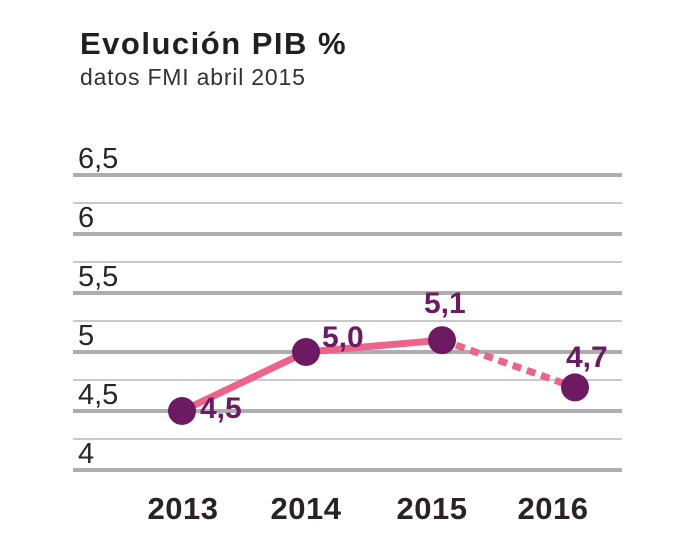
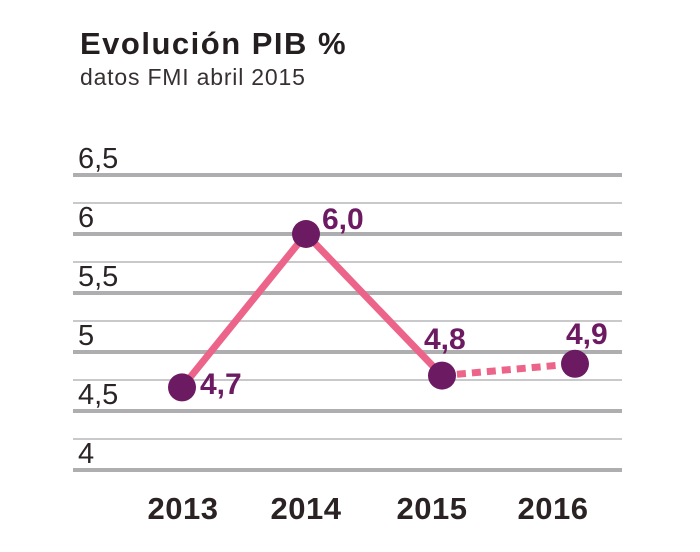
2013: 4,5 -> 4,7
2014: 5,0 -> 6,0
2015: 5,1 -> 4,8
2016: 4,7 -> 4,9
